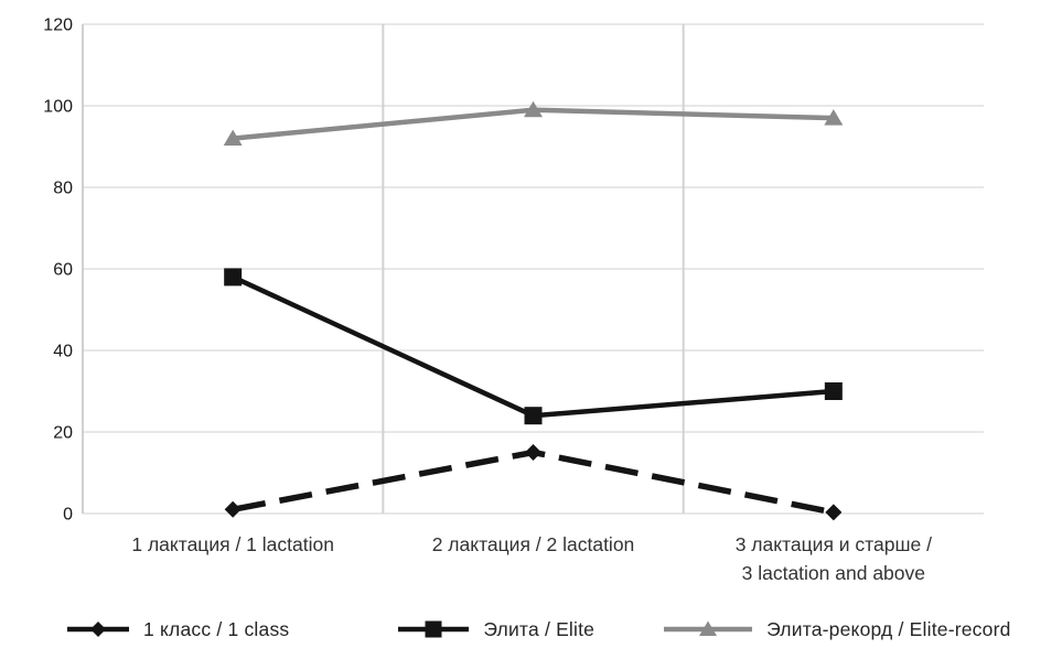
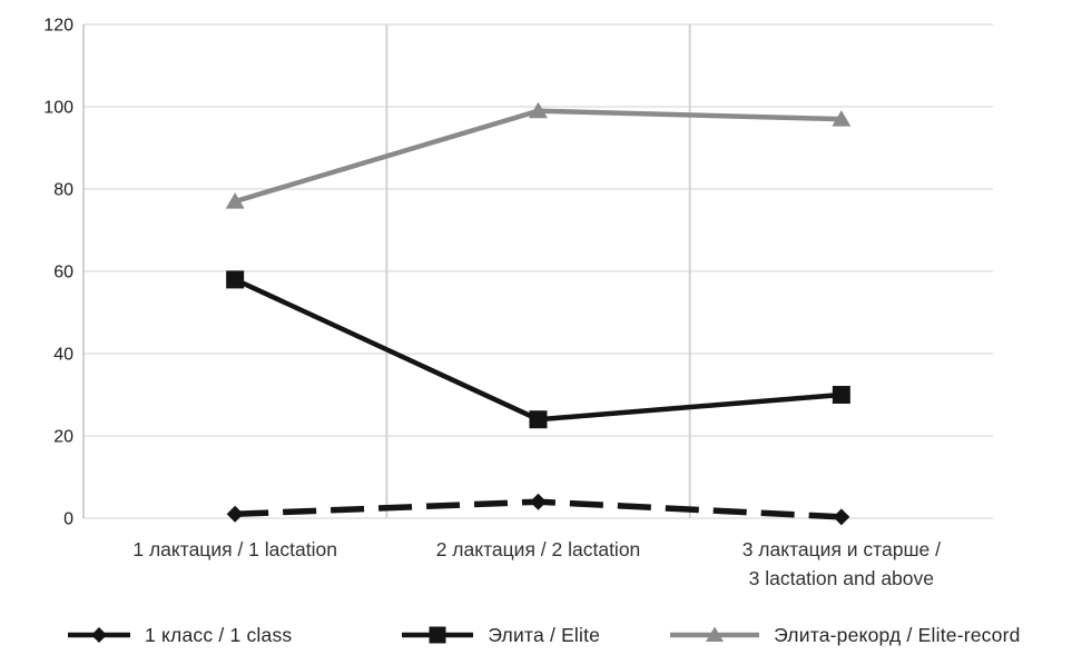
Элита-рекорд / Elite-record/1 лактация / 1 lactation: 92 -> 77
1 класс / 1 class/2 лактация / 2 lactation: 15 -> 4
